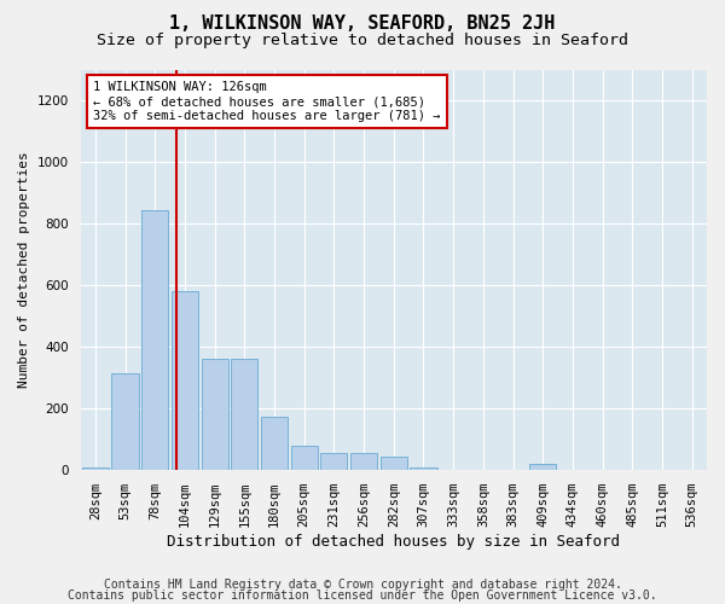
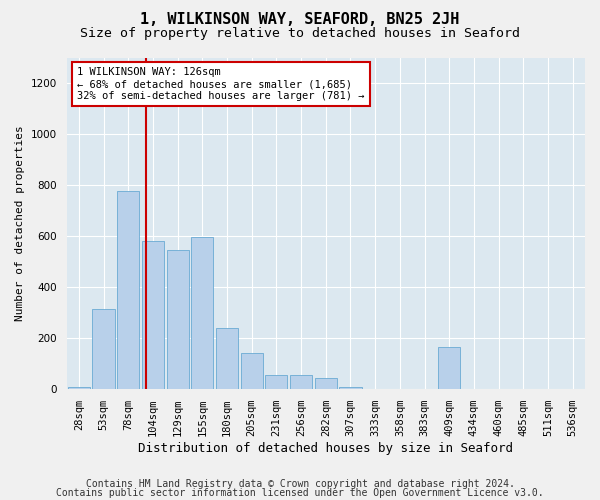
78sqm: 845 -> 775
129sqm: 360 -> 545
155sqm: 360 -> 595
180sqm: 175 -> 240
205sqm: 80 -> 140
409sqm: 20 -> 165
